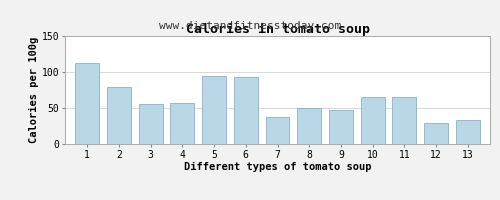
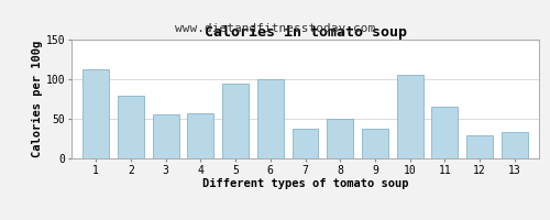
6: 93 -> 100
9: 47 -> 38
10: 65 -> 106
